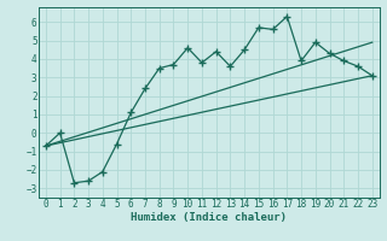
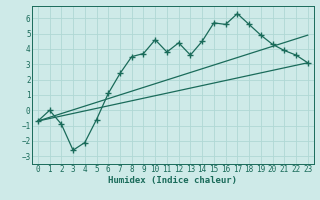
2: -2.7 -> -0.9
18: 3.9 -> 5.6
